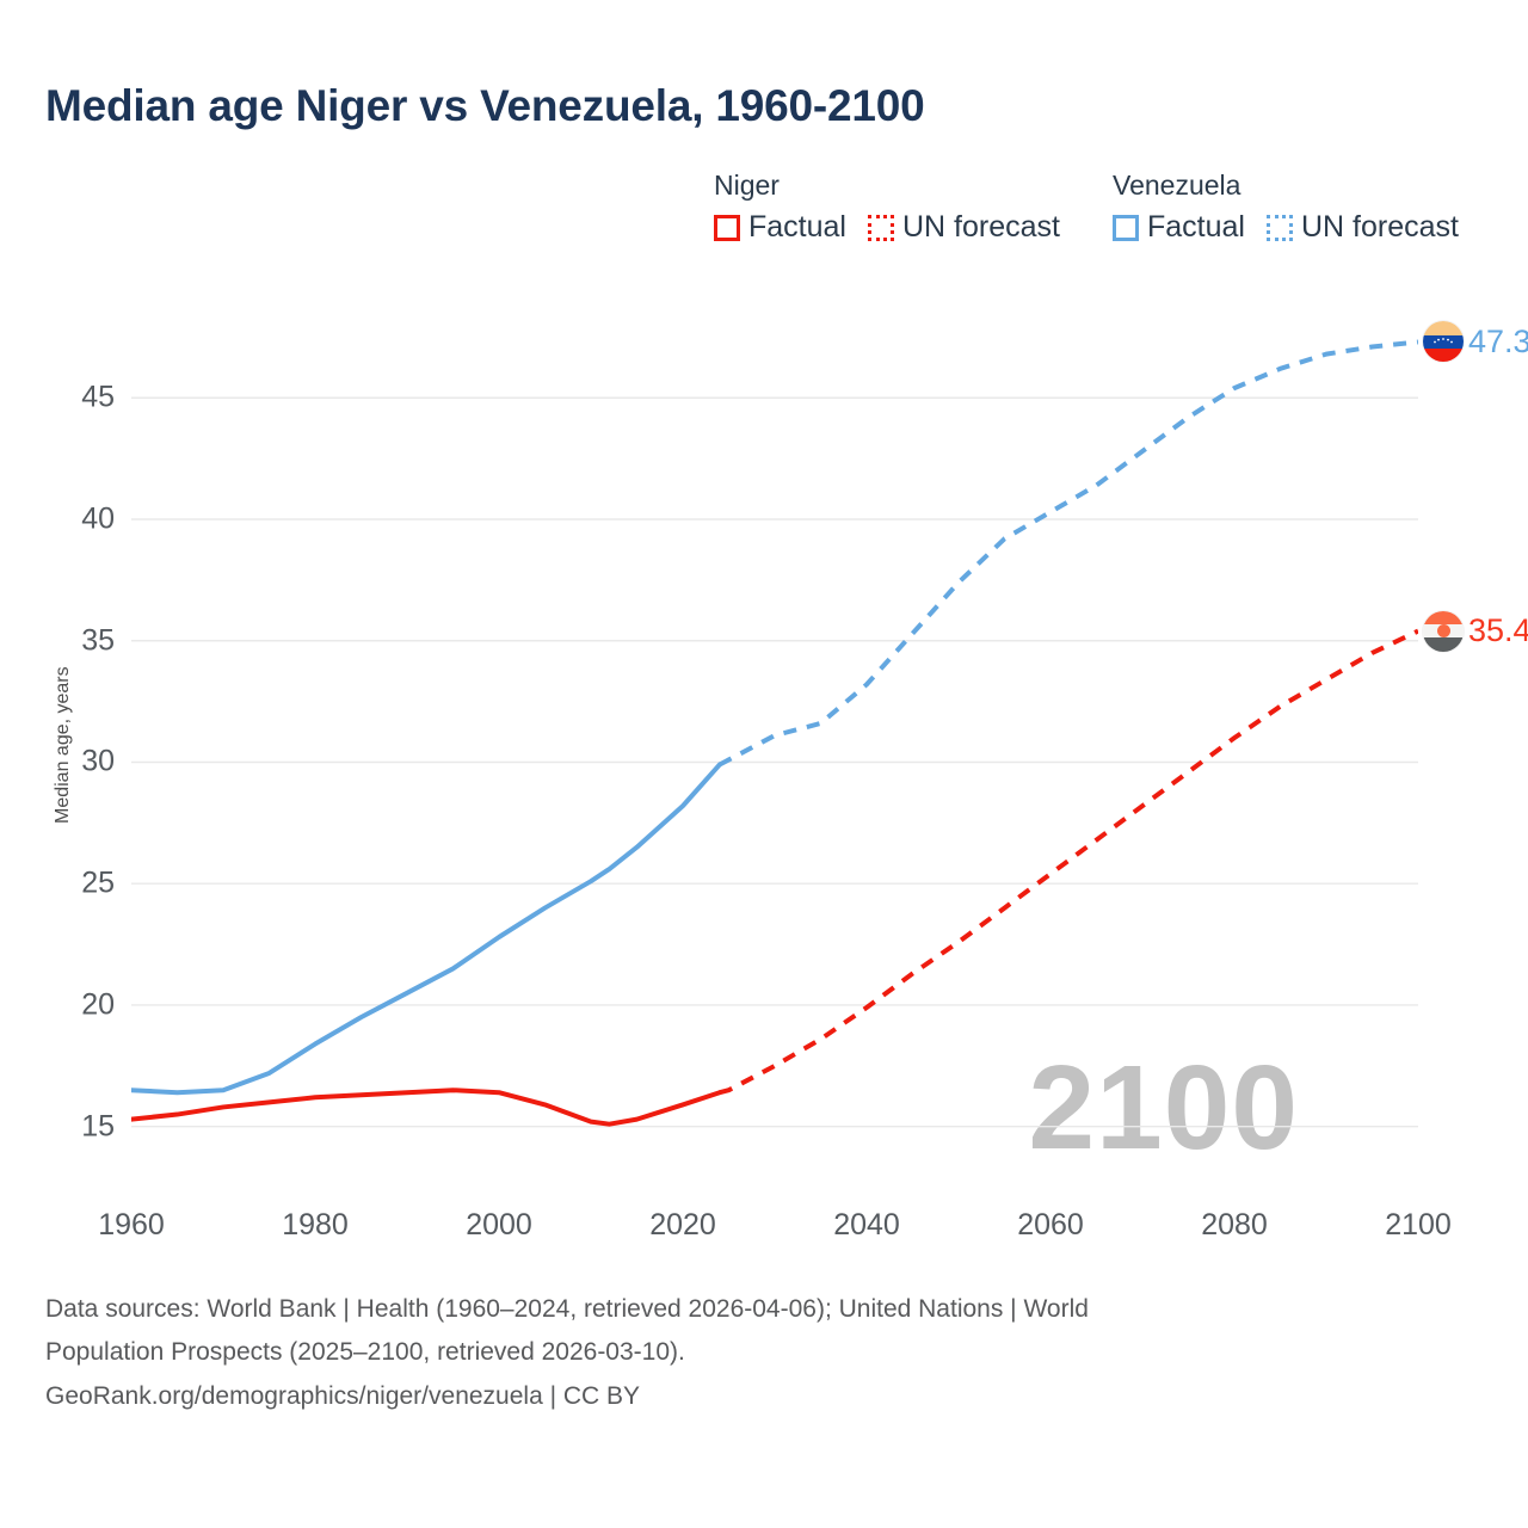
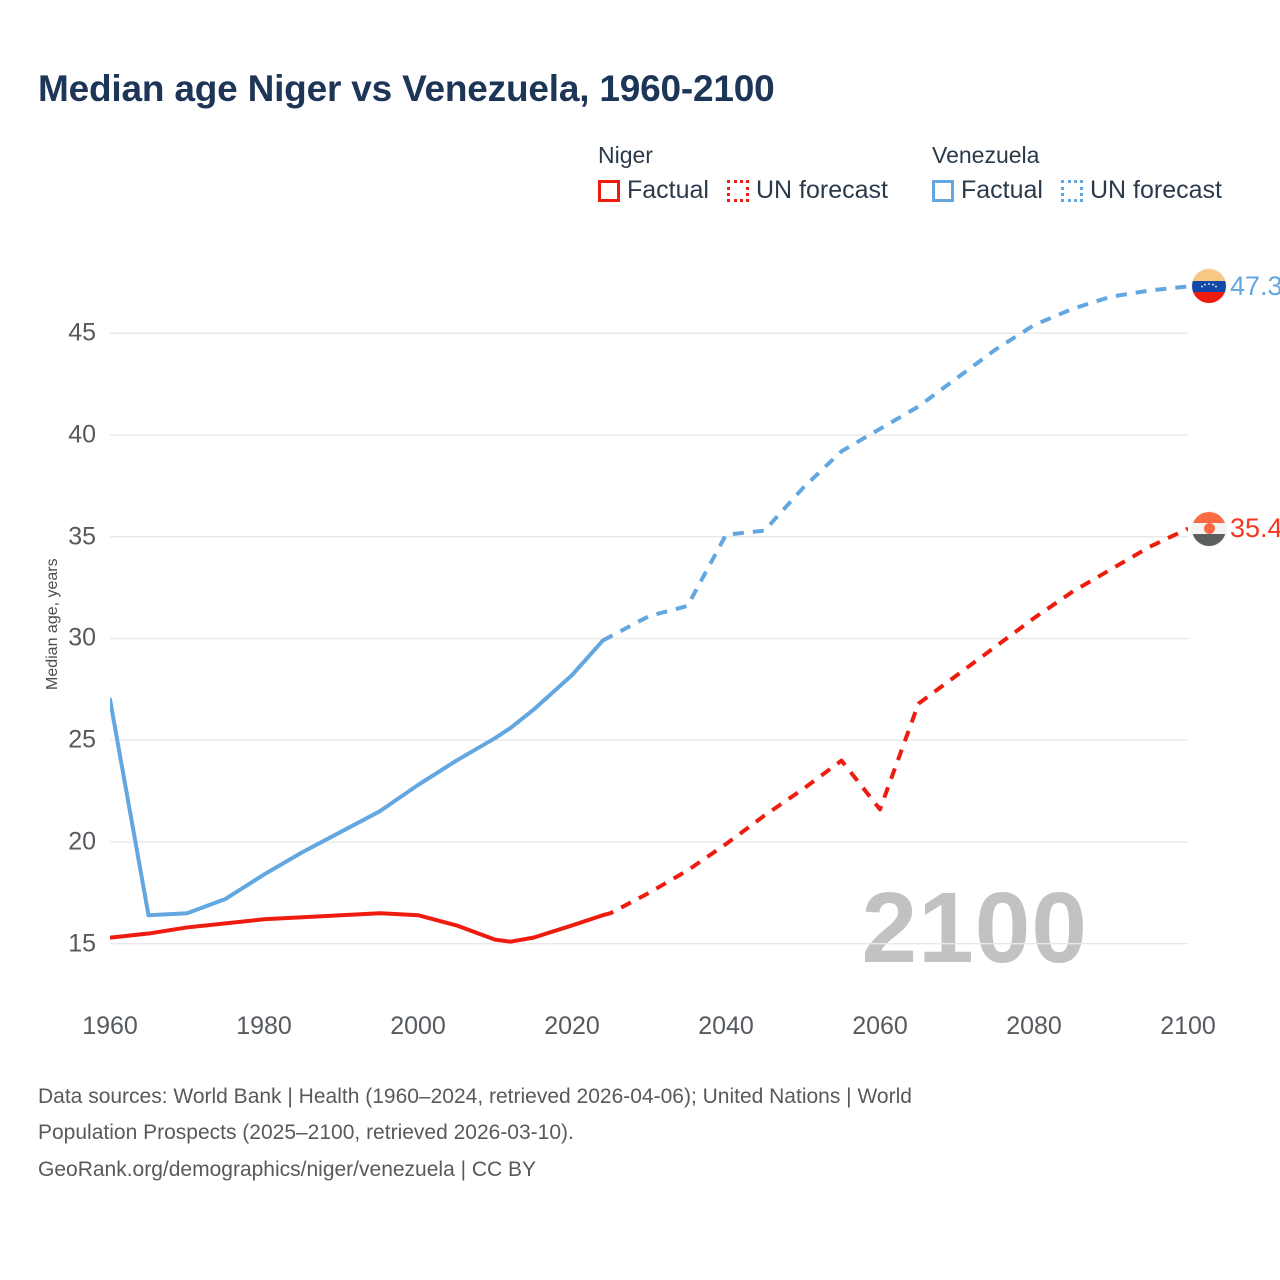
Venezuela/1960: 16.5 -> 27.0
Venezuela/2040: 33.2 -> 35.1
Niger/2060: 25.4 -> 21.6
